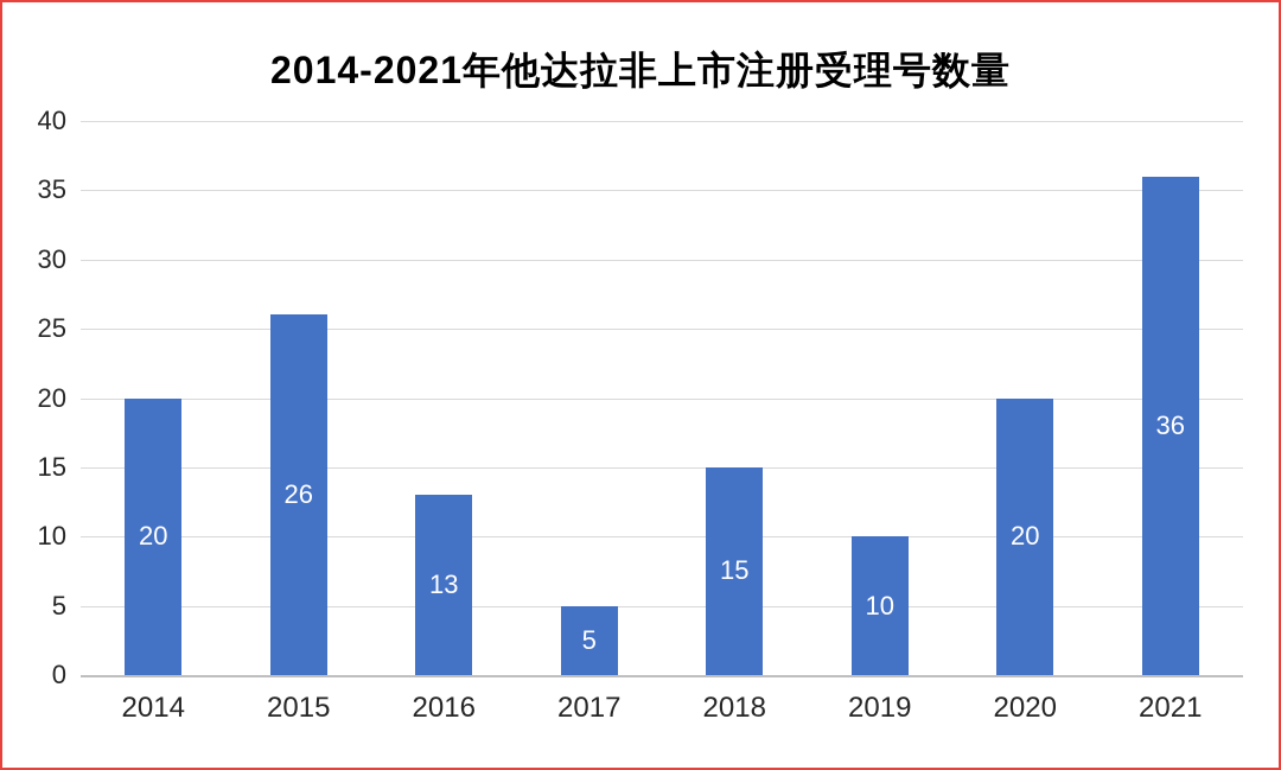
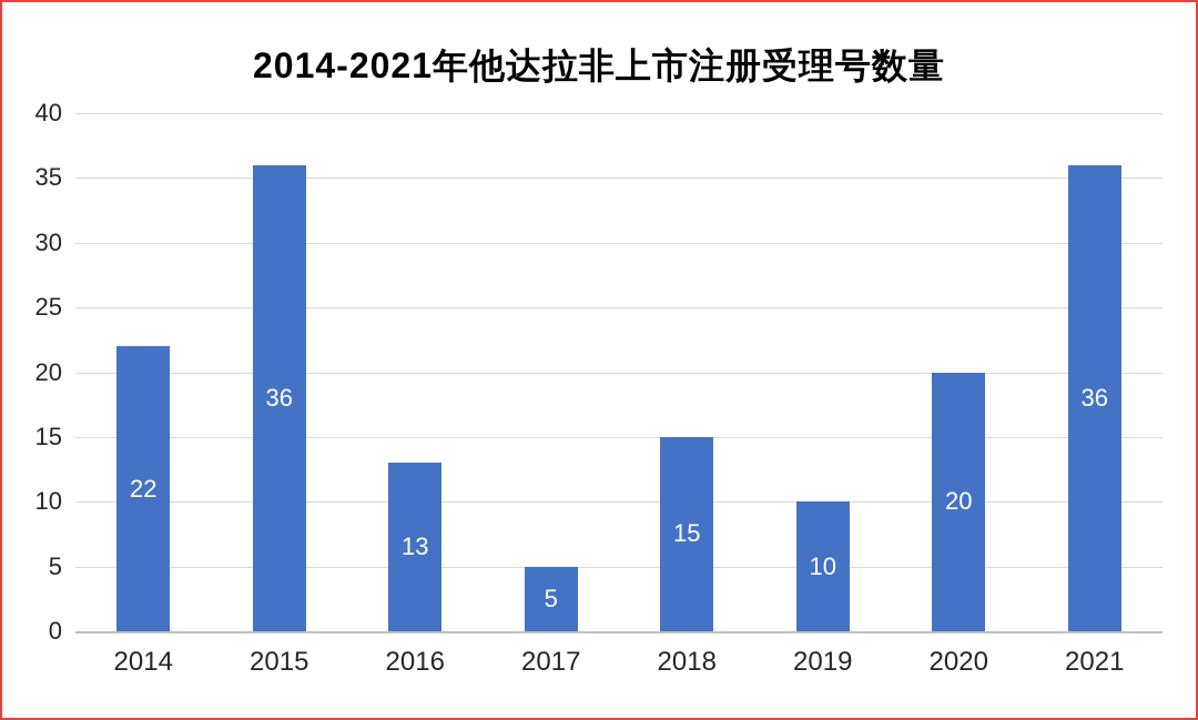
2014: 20 -> 22
2015: 26 -> 36
